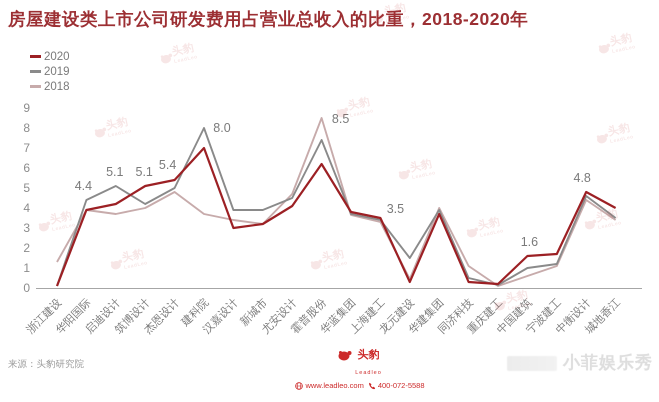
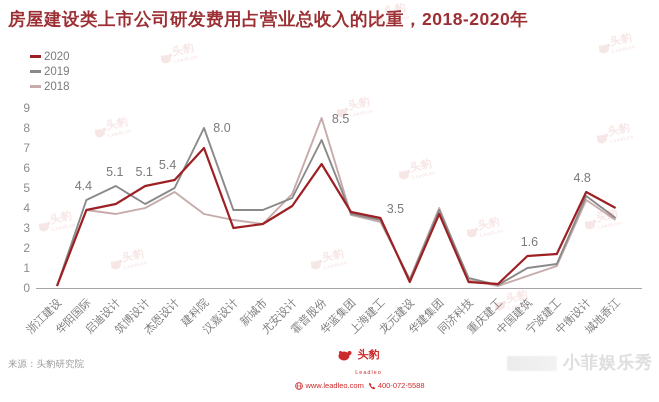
2018/浙江建设: 1.3 -> 0.1
2019/龙元建设: 1.5 -> 0.4
2018/同济科技: 1.1 -> 0.4
